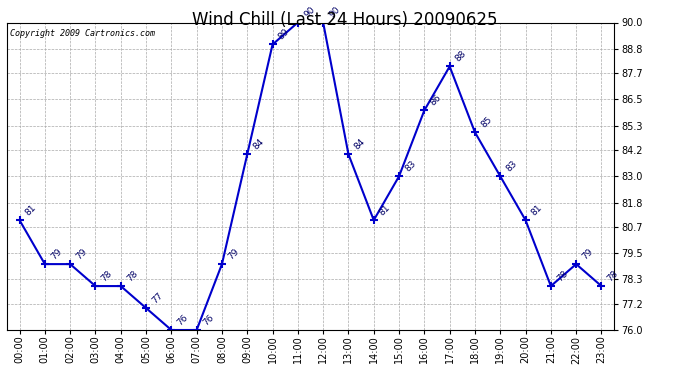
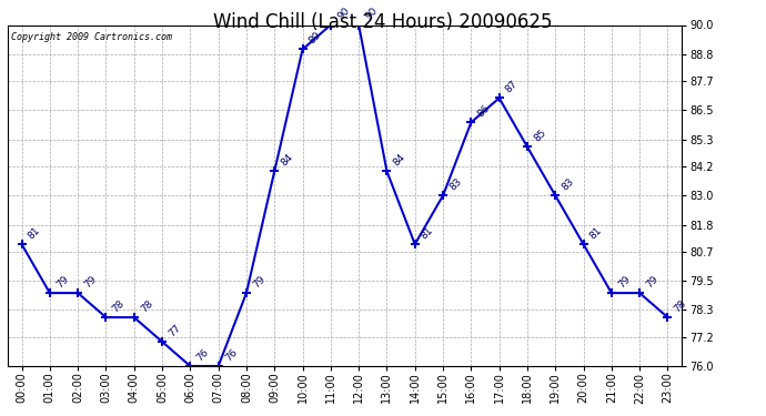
17:00: 88 -> 87
21:00: 78 -> 79
